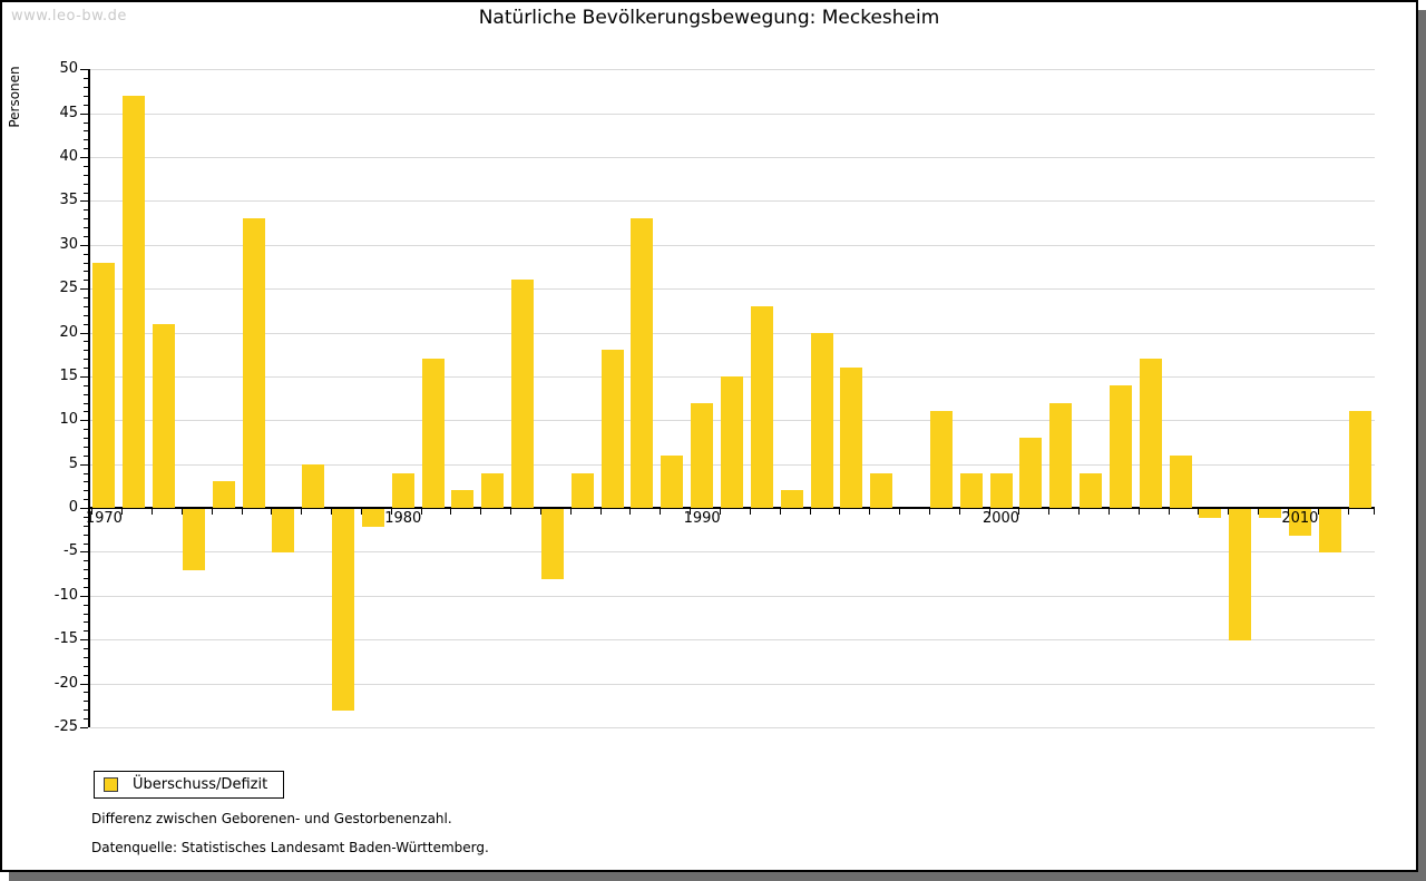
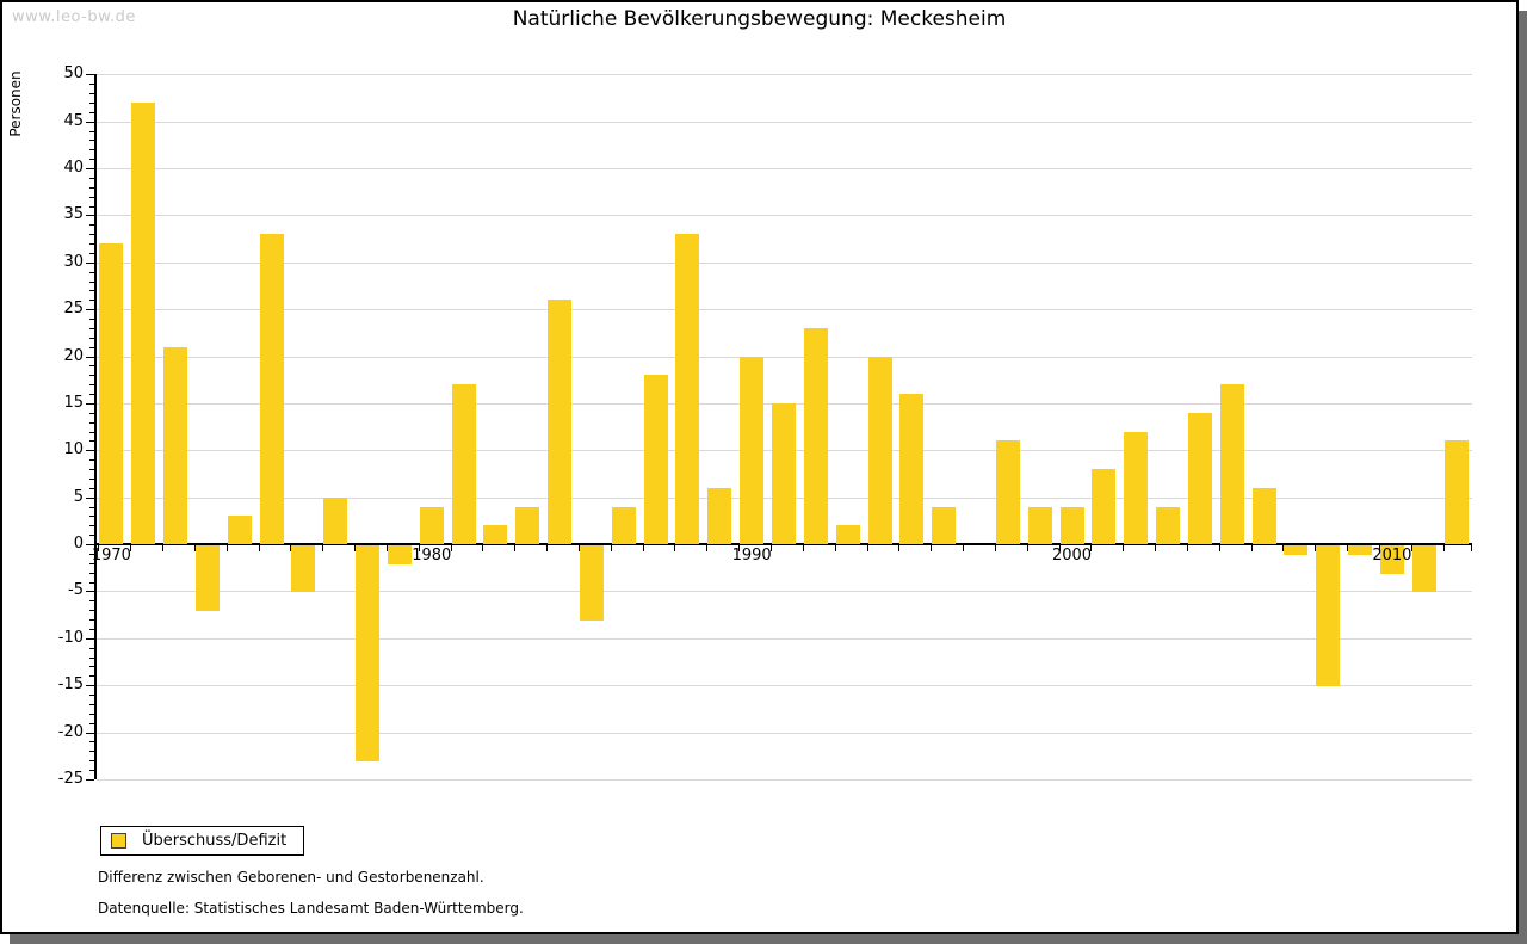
1970: 28 -> 32
1990: 12 -> 20
